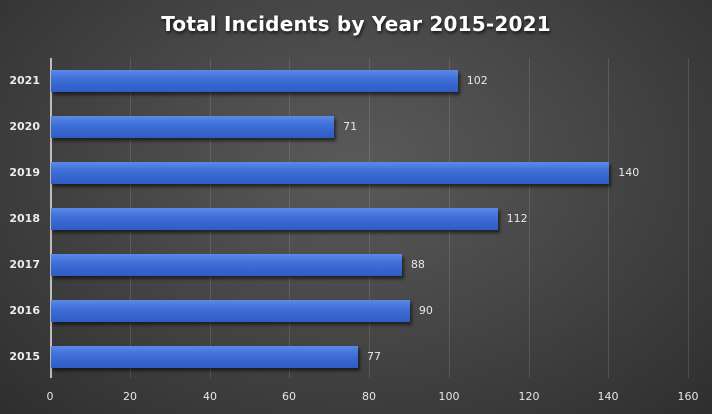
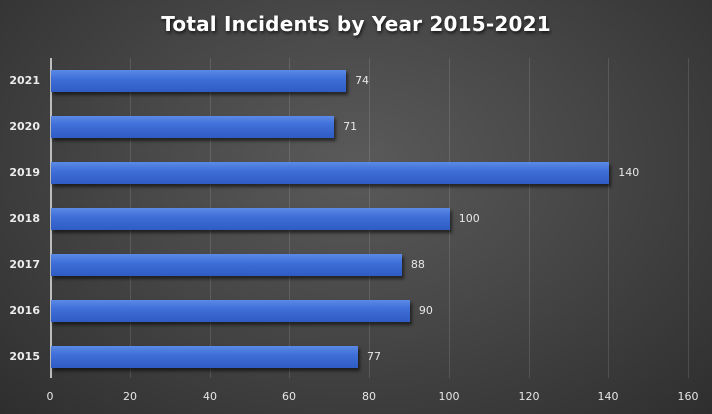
2021: 102 -> 74
2018: 112 -> 100
